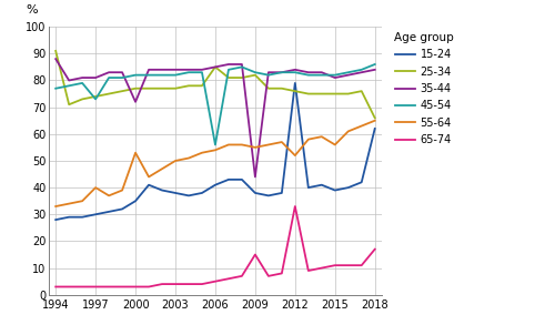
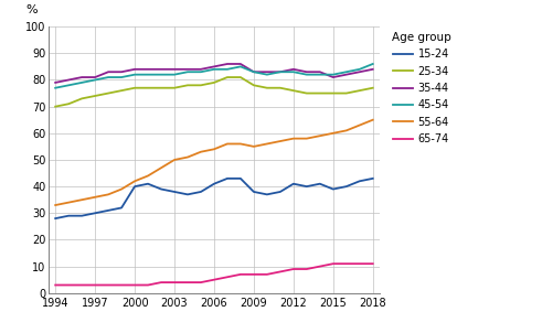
25-34/1994: 91 -> 70
35-44/1994: 88 -> 79
45-54/1997: 73 -> 80
55-64/1997: 40 -> 36
15-24/2000: 35 -> 40
35-44/2000: 72 -> 84
55-64/2000: 53 -> 42
25-34/2006: 85 -> 79
45-54/2006: 56 -> 84
25-34/2009: 82 -> 78
35-44/2009: 44 -> 83
65-74/2009: 15 -> 7
15-24/2012: 79 -> 41
55-64/2012: 52 -> 58
65-74/2012: 33 -> 9
55-64/2015: 56 -> 60
15-24/2018: 62 -> 43
25-34/2018: 66 -> 77
65-74/2018: 17 -> 11
